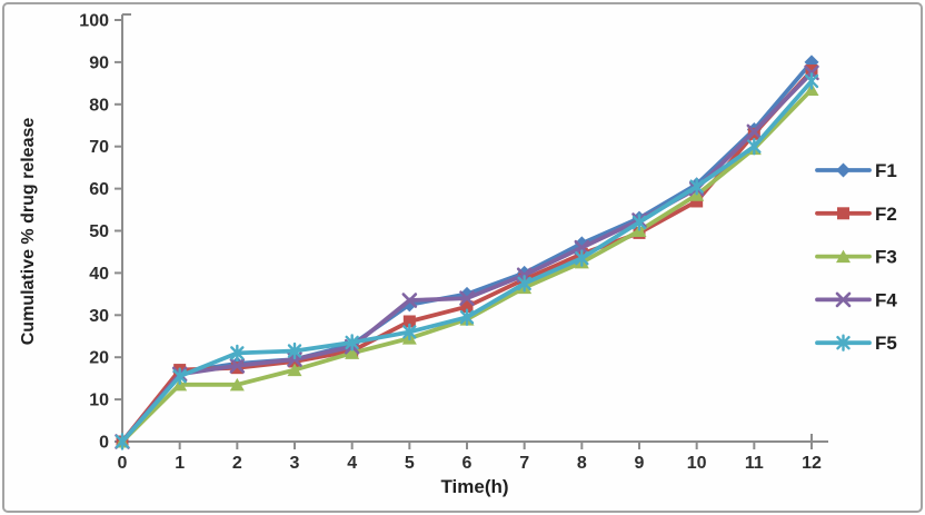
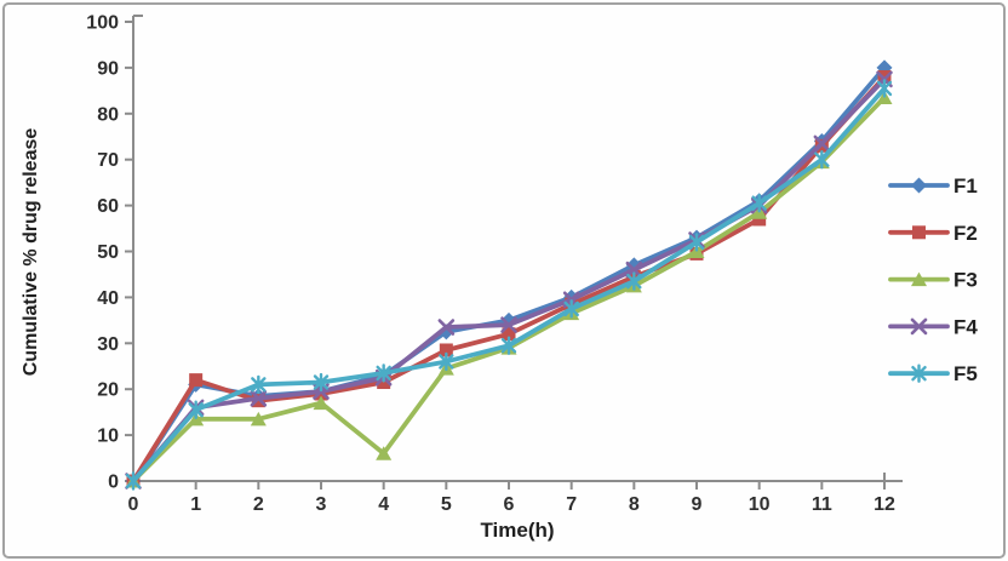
F1/1: 16 -> 21
F2/1: 17 -> 22
F3/4: 21 -> 6
